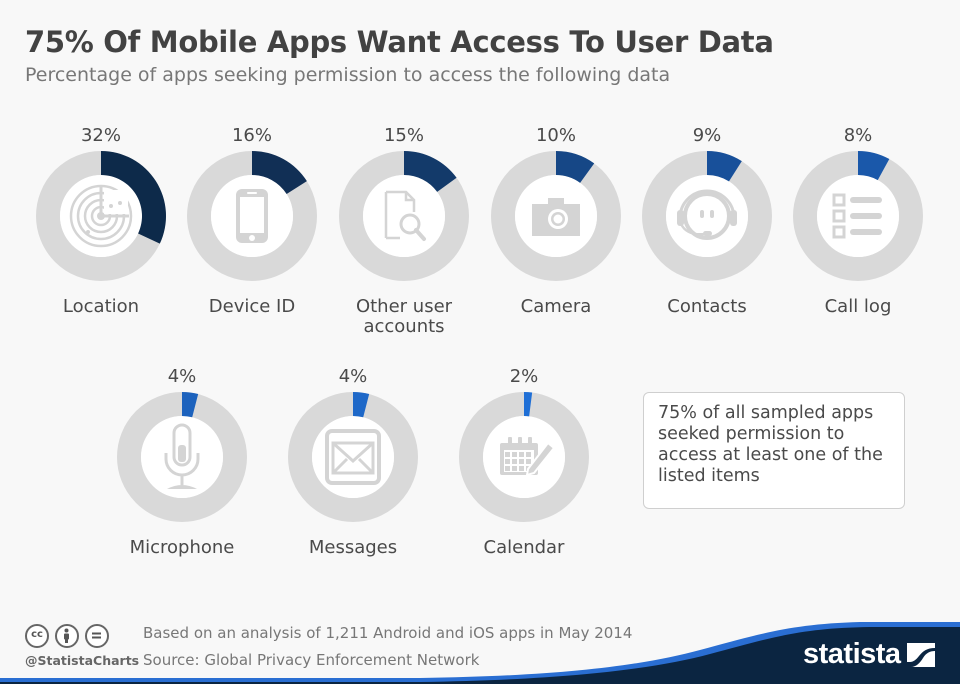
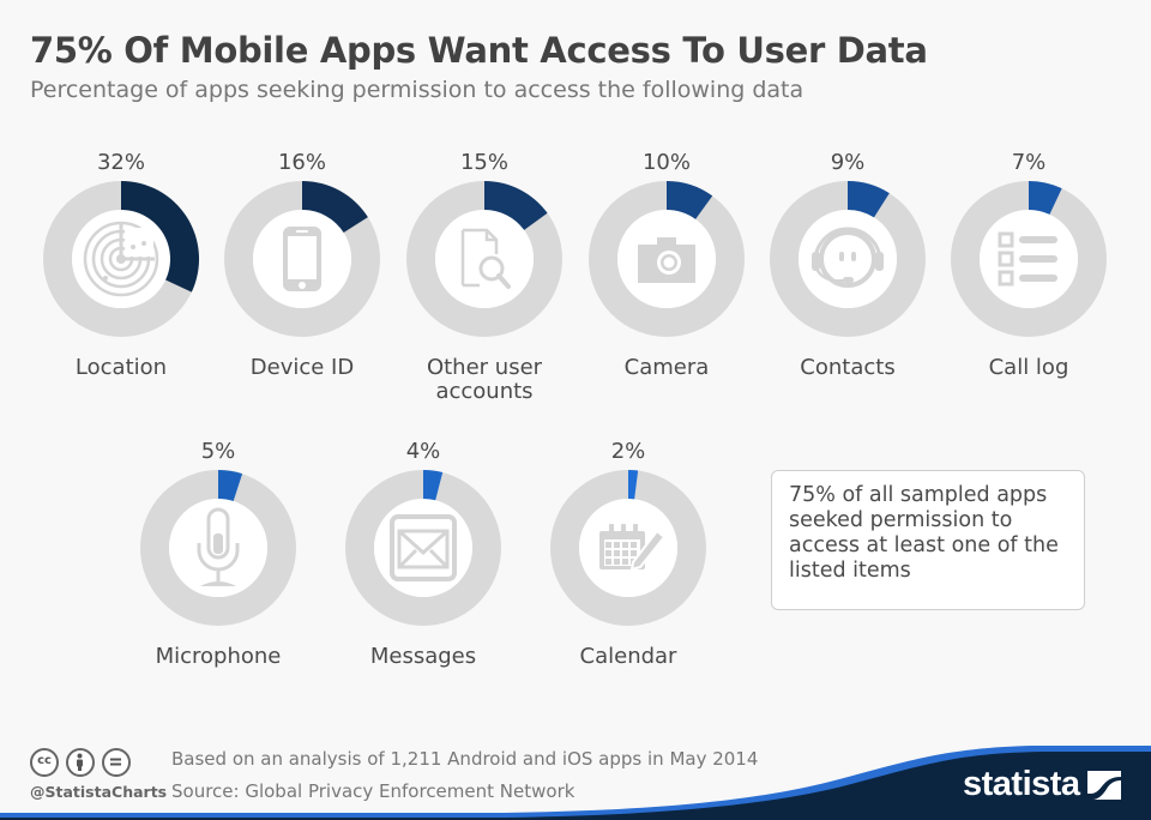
Call log: 8% -> 7%
Microphone: 4% -> 5%
